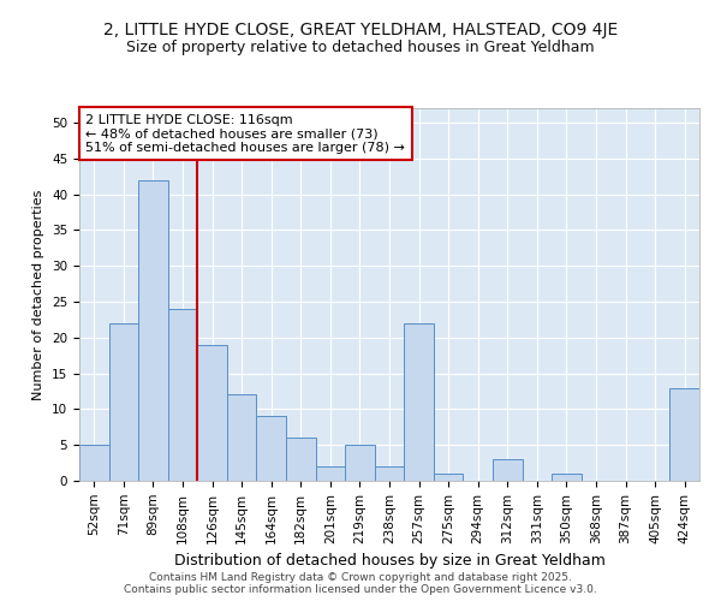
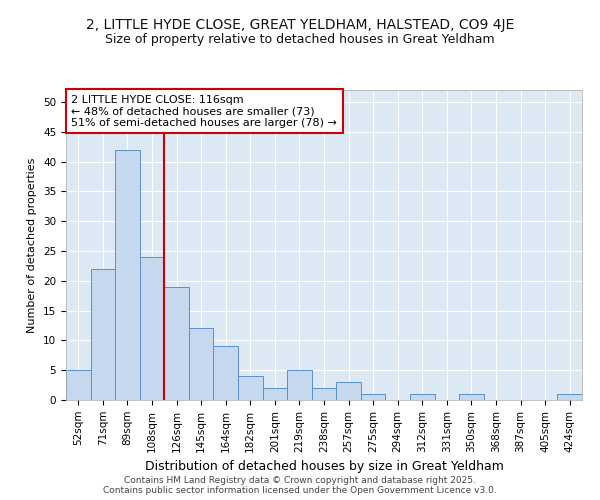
182sqm: 6 -> 4
257sqm: 22 -> 3
312sqm: 3 -> 1
424sqm: 13 -> 1
